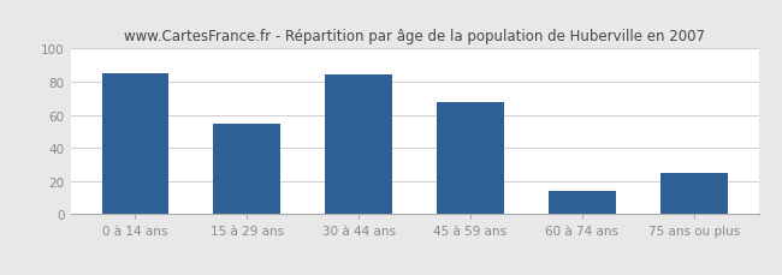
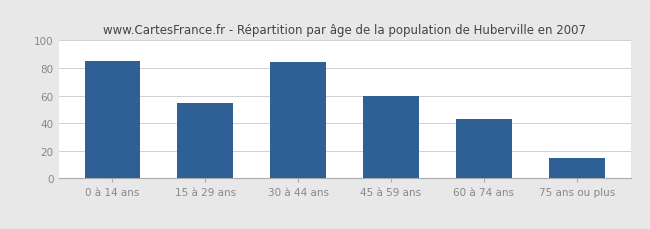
45 à 59 ans: 68 -> 60
60 à 74 ans: 14 -> 43
75 ans ou plus: 25 -> 15
